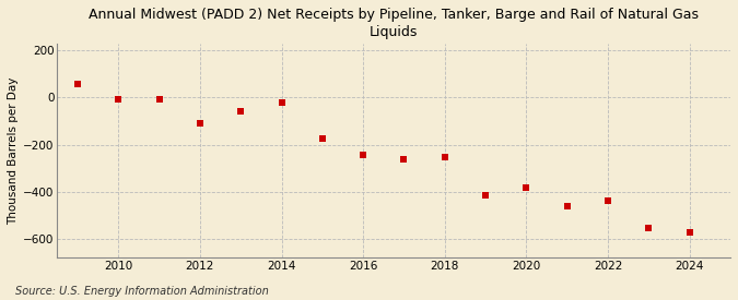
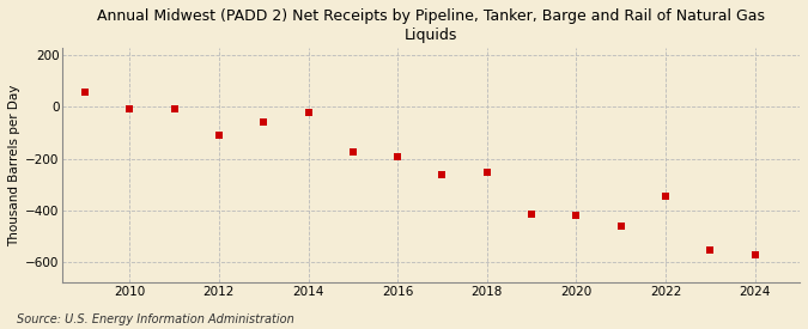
2016: -245 -> -195
2020: -385 -> -420
2022: -440 -> -345
